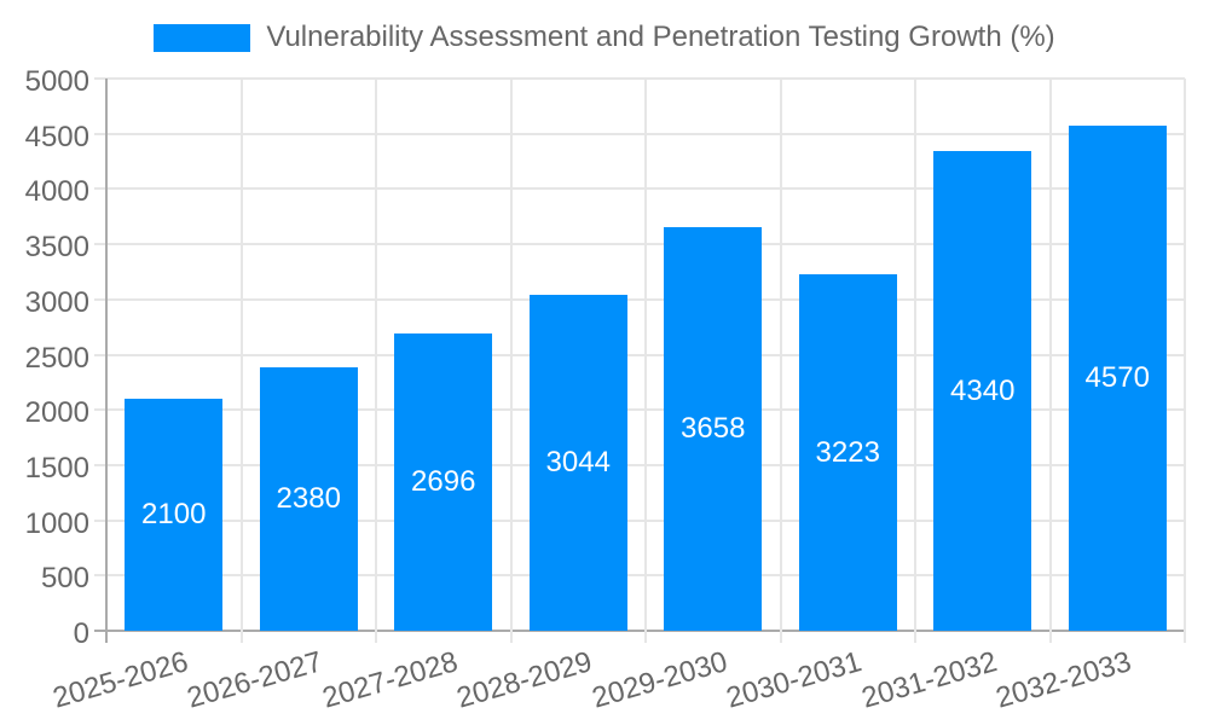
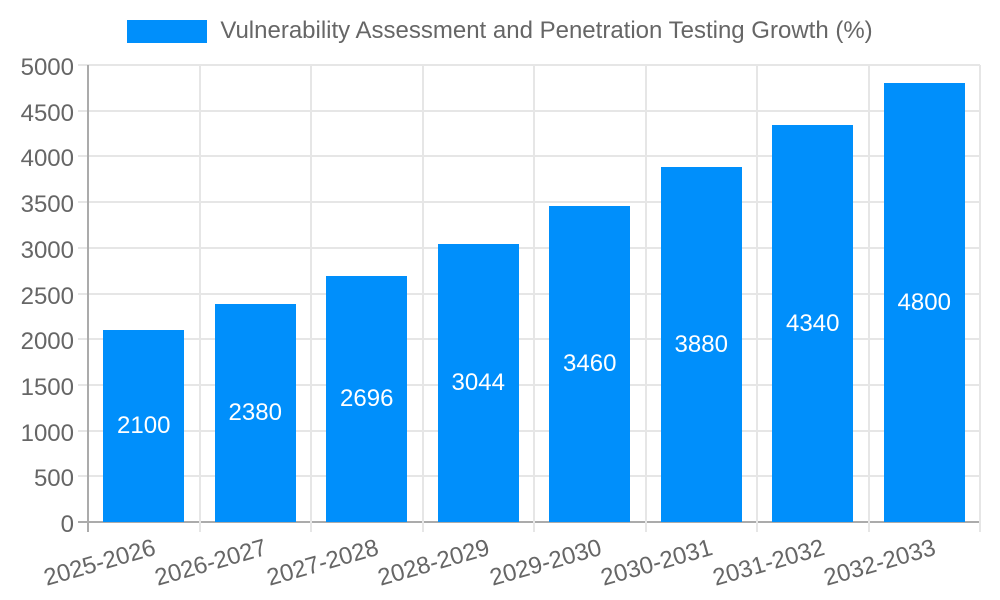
2029-2030: 3658 -> 3460
2030-2031: 3223 -> 3880
2032-2033: 4570 -> 4800
